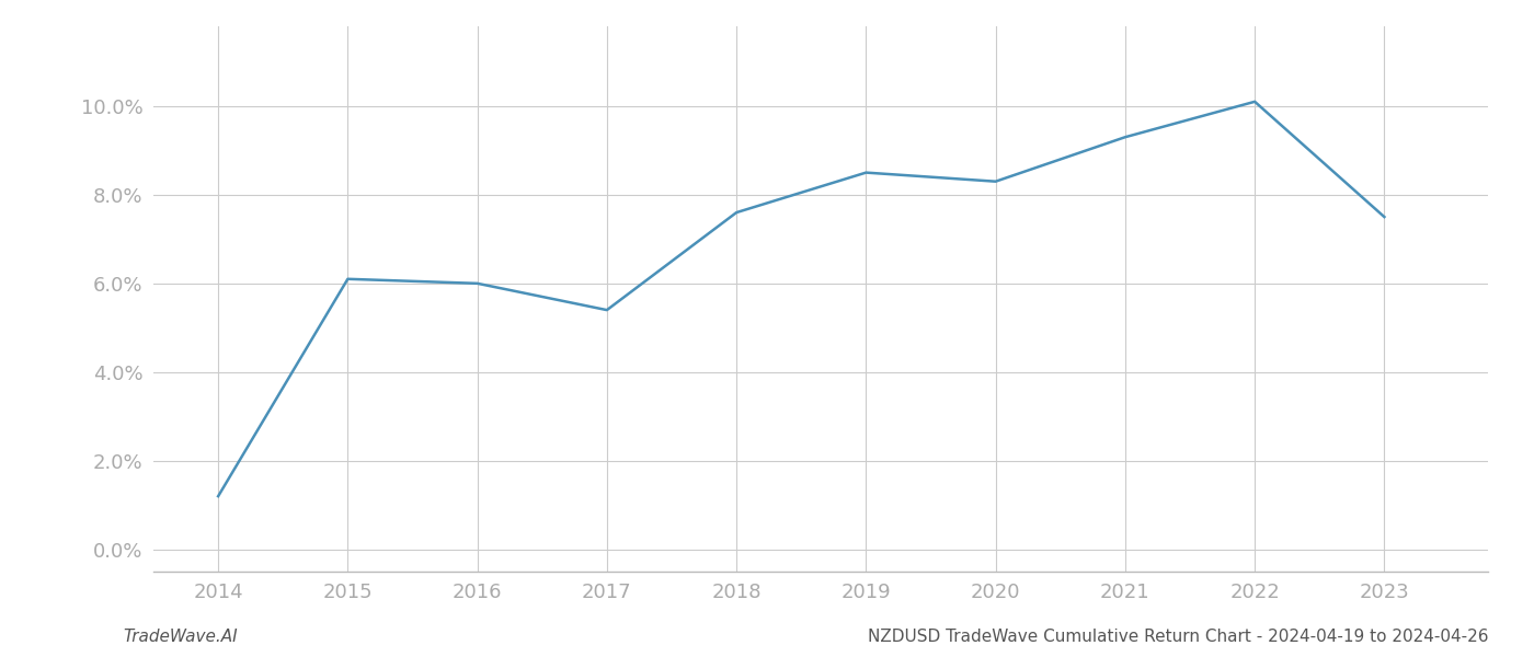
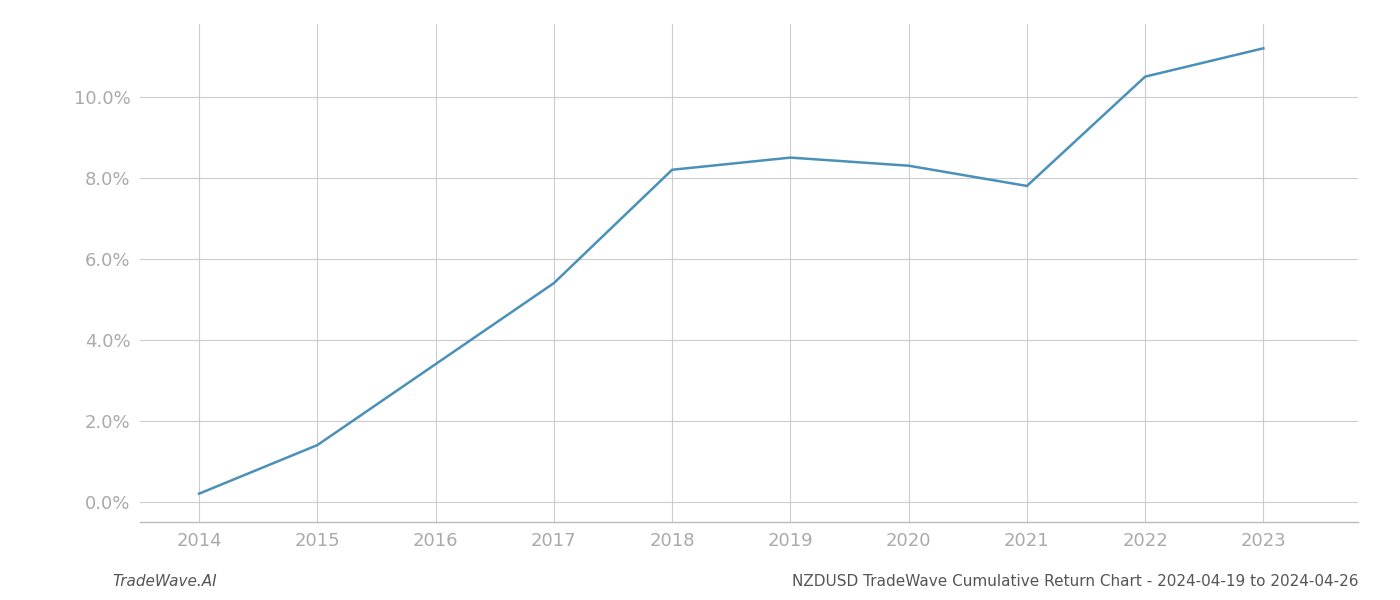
2014: 1.2% -> 0.2%
2015: 6.1% -> 1.4%
2016: 6.0% -> 3.4%
2018: 7.6% -> 8.2%
2021: 9.3% -> 7.8%
2022: 10.1% -> 10.5%
2023: 7.5% -> 11.2%
